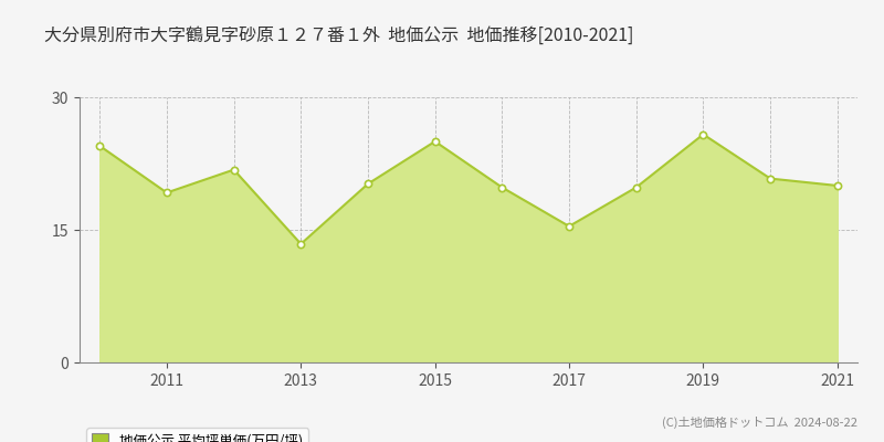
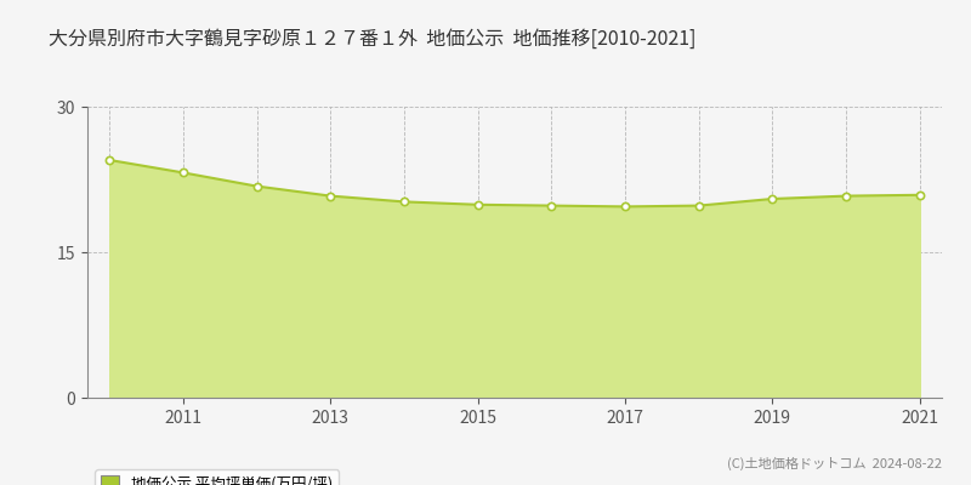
2011: 19.2 -> 23.2
2013: 13.4 -> 20.8
2015: 25.0 -> 19.9
2017: 15.4 -> 19.7
2019: 25.8 -> 20.5
2021: 20.0 -> 20.9
